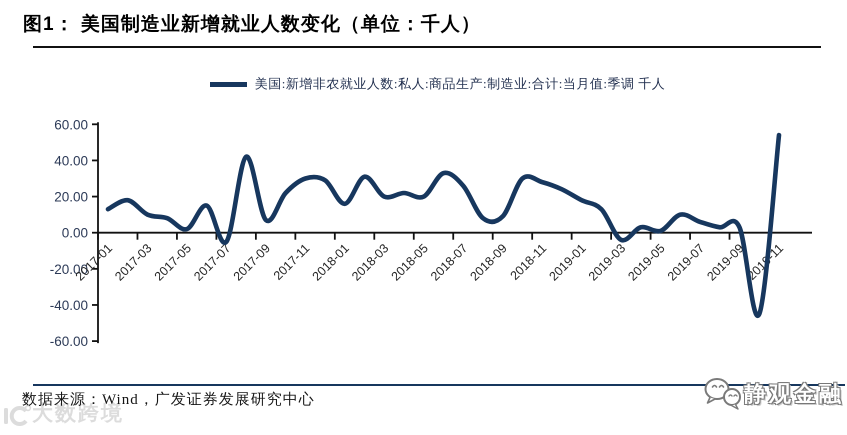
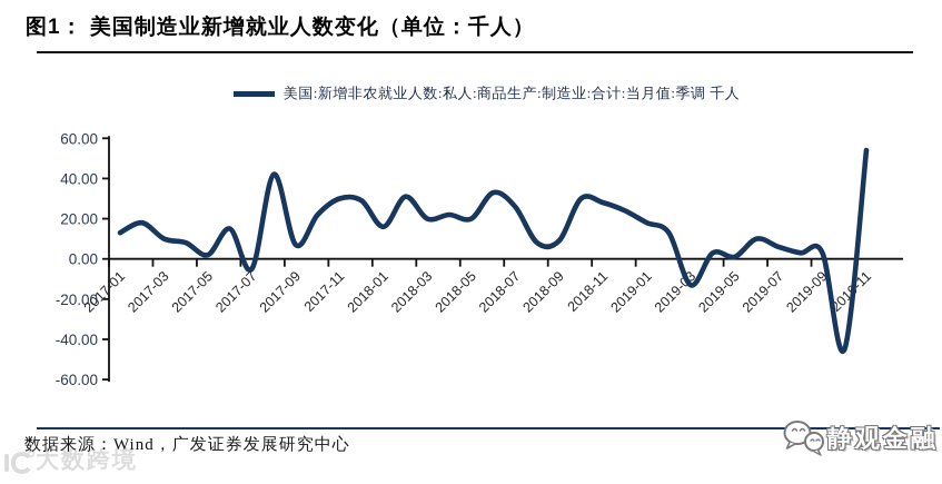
2019-03: -4 -> -13
